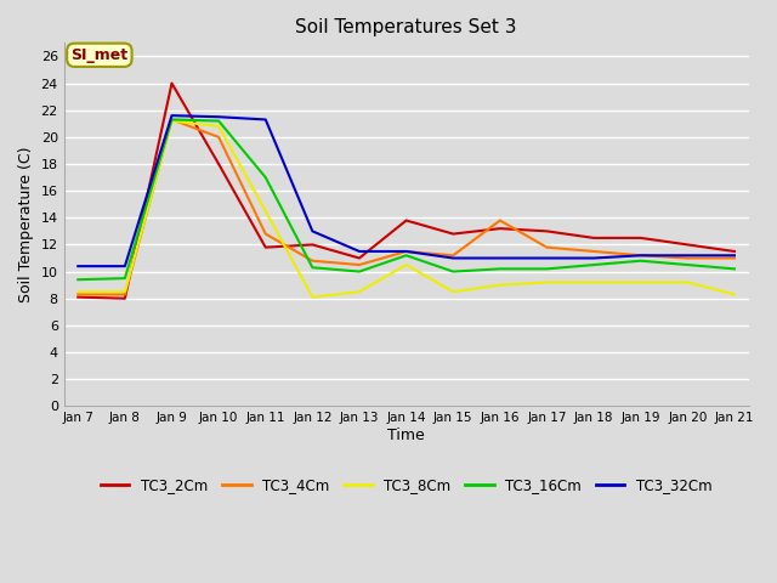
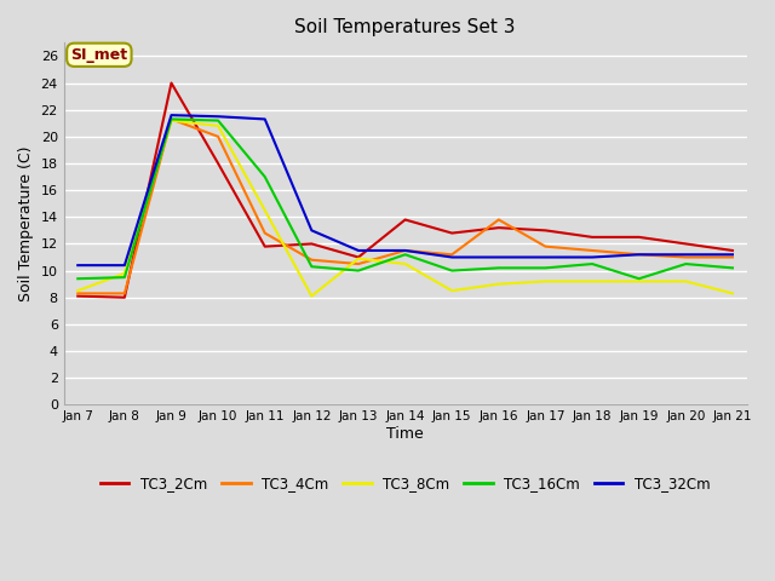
TC3_8Cm/Jan 8: 8.5 -> 9.8
TC3_8Cm/Jan 13: 8.5 -> 10.9
TC3_16Cm/Jan 19: 10.8 -> 9.4
